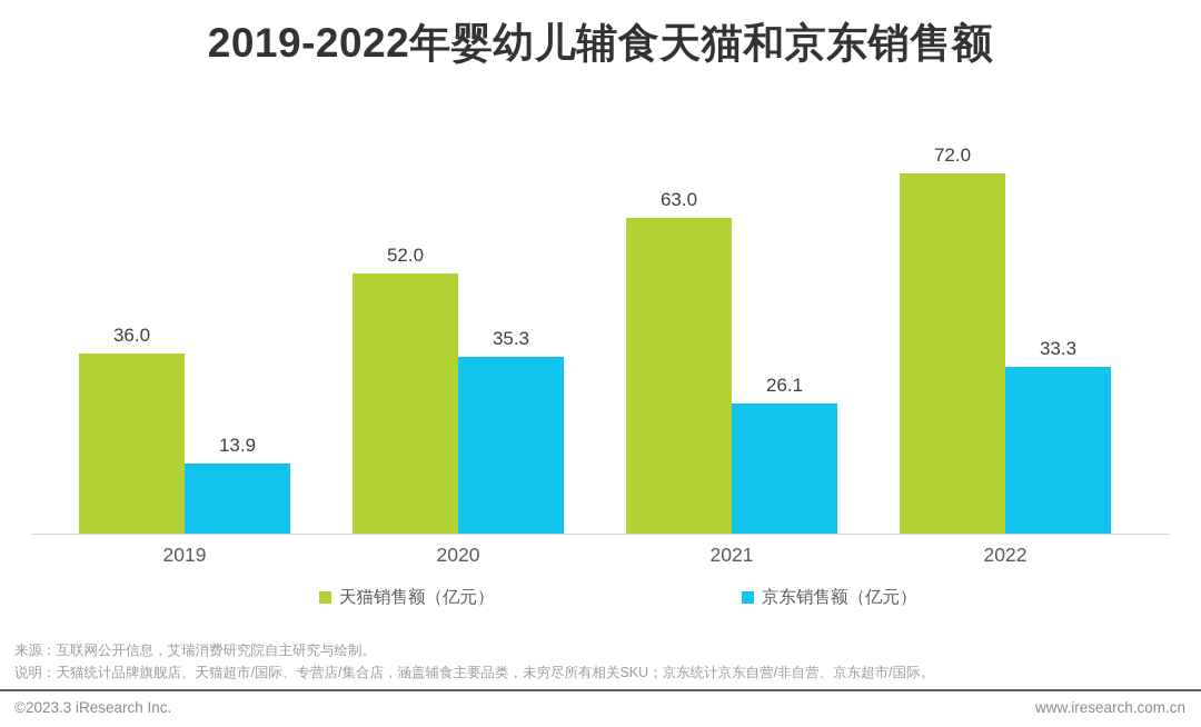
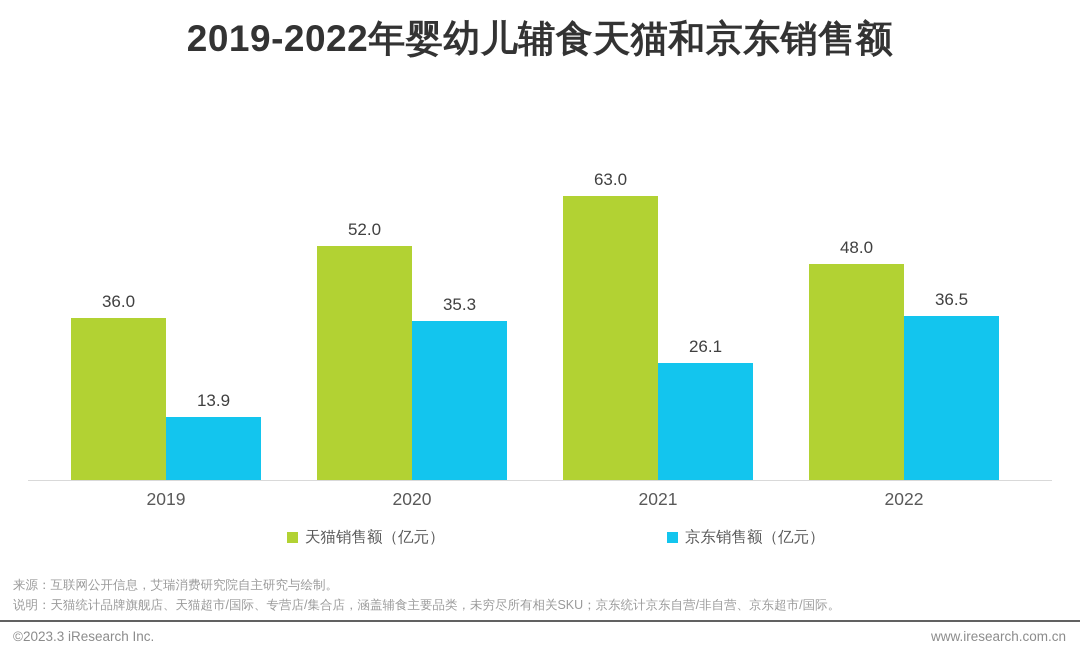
天猫销售额（亿元）/2022: 72.0 -> 48.0
京东销售额（亿元）/2022: 33.3 -> 36.5
